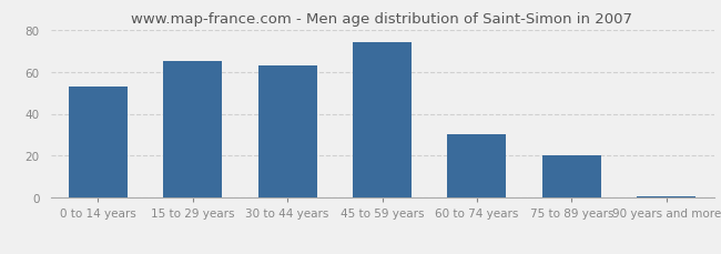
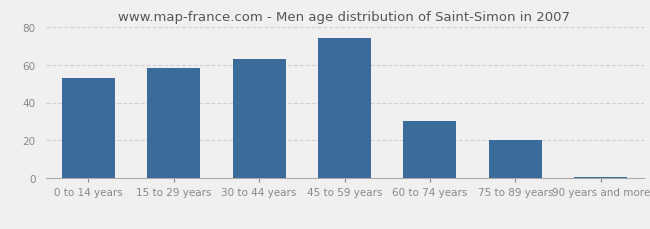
15 to 29 years: 65 -> 58
